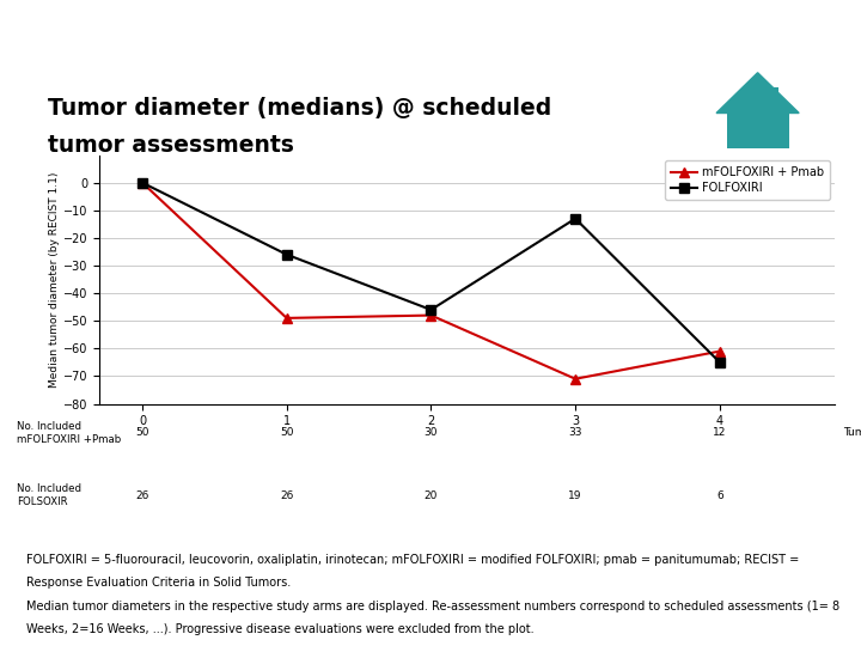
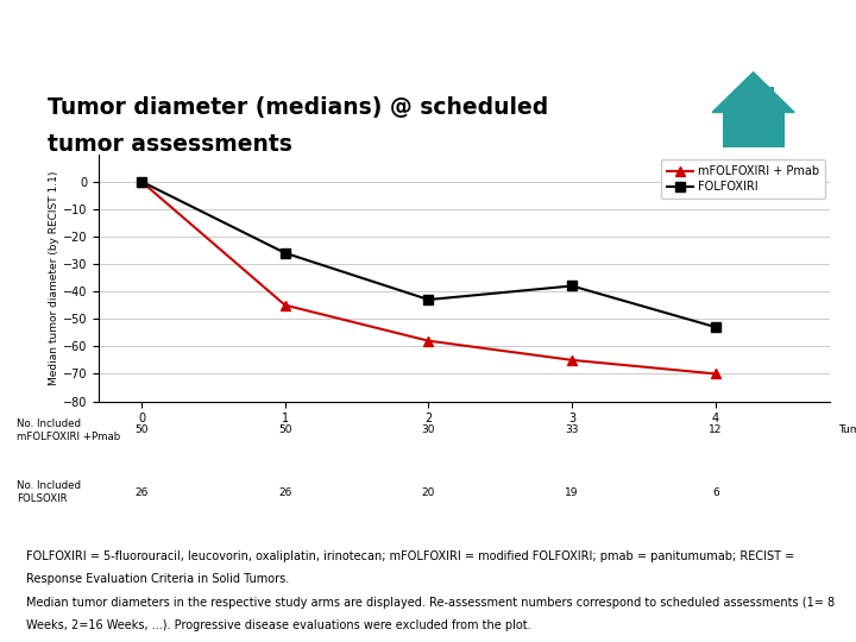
mFOLFOXIRI + Pmab/1: -49 -> -45
mFOLFOXIRI + Pmab/2: -48 -> -58
FOLFOXIRI/2: -46 -> -43
mFOLFOXIRI + Pmab/3: -71 -> -65
FOLFOXIRI/3: -13 -> -38
mFOLFOXIRI + Pmab/4: -61 -> -70
FOLFOXIRI/4: -65 -> -53
